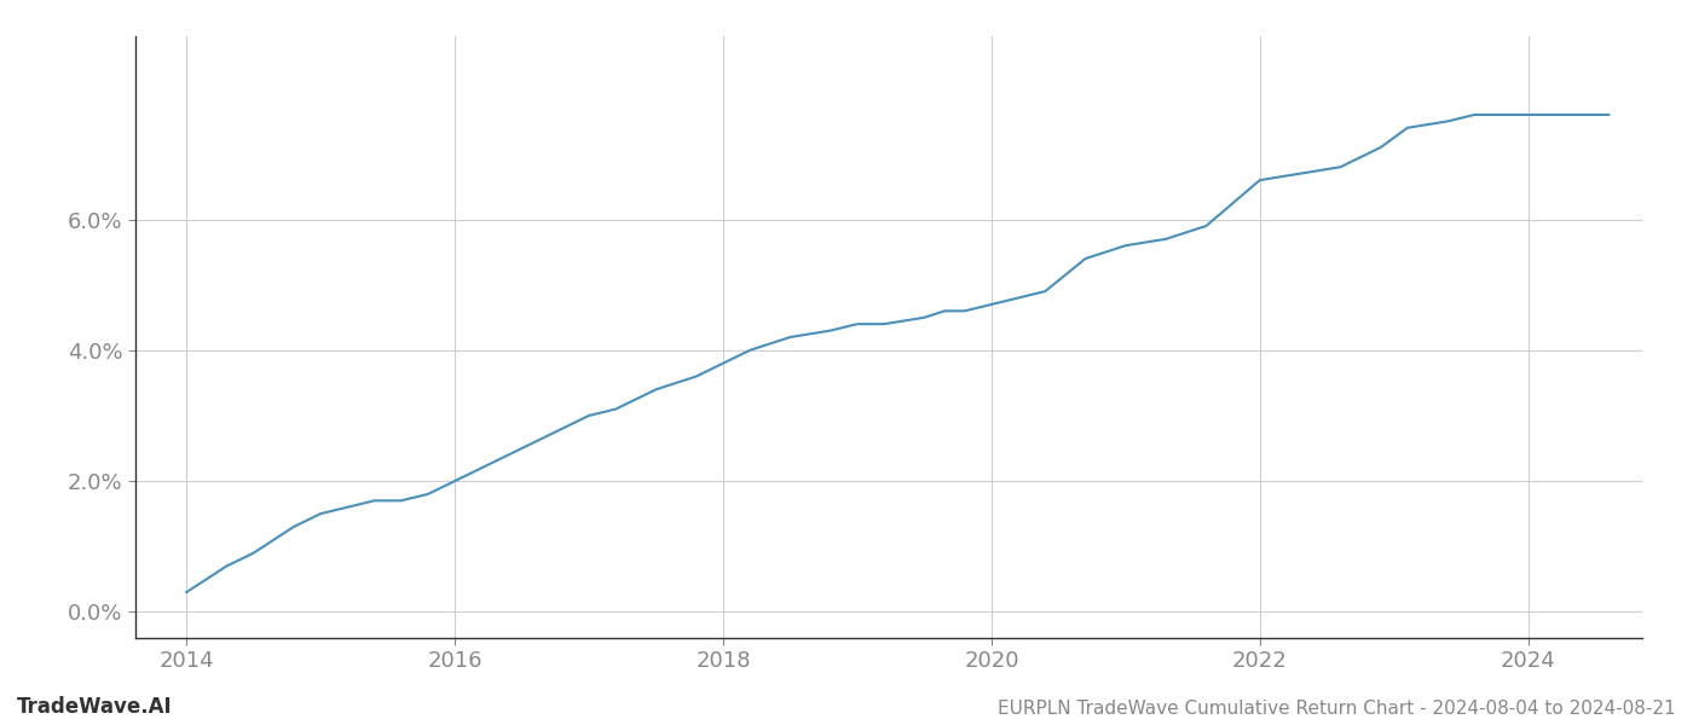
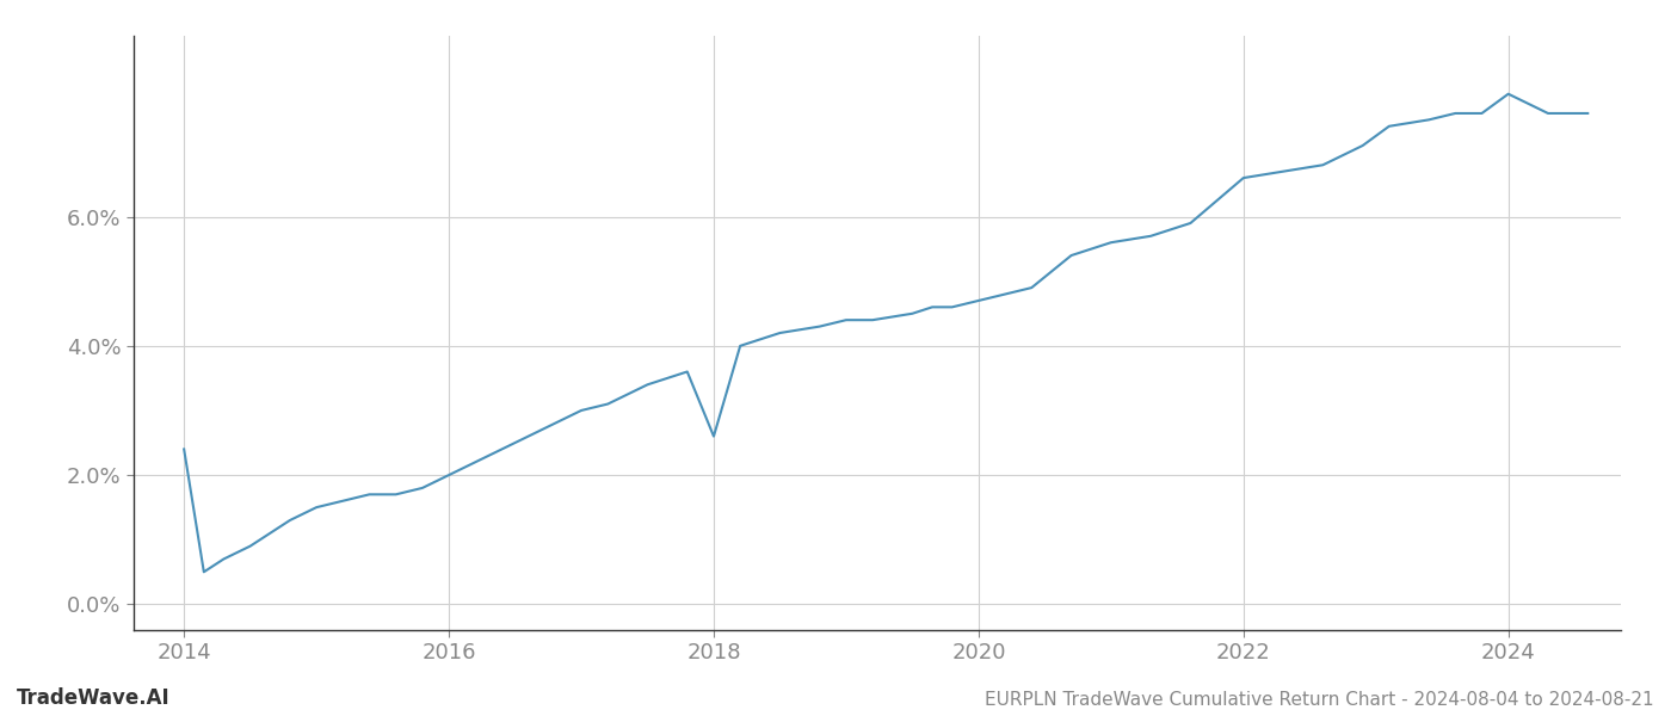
2014: 0.3% -> 2.4%
2018: 3.8% -> 2.6%
2024: 7.6% -> 7.9%
